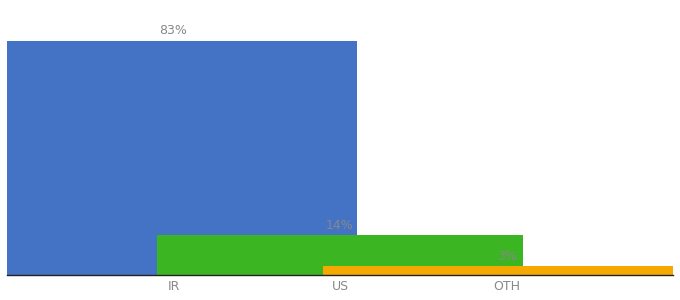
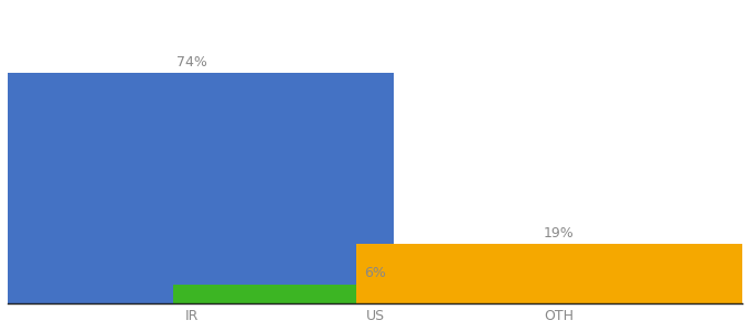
IR: 83% -> 74%
US: 14% -> 6%
OTH: 3% -> 19%
